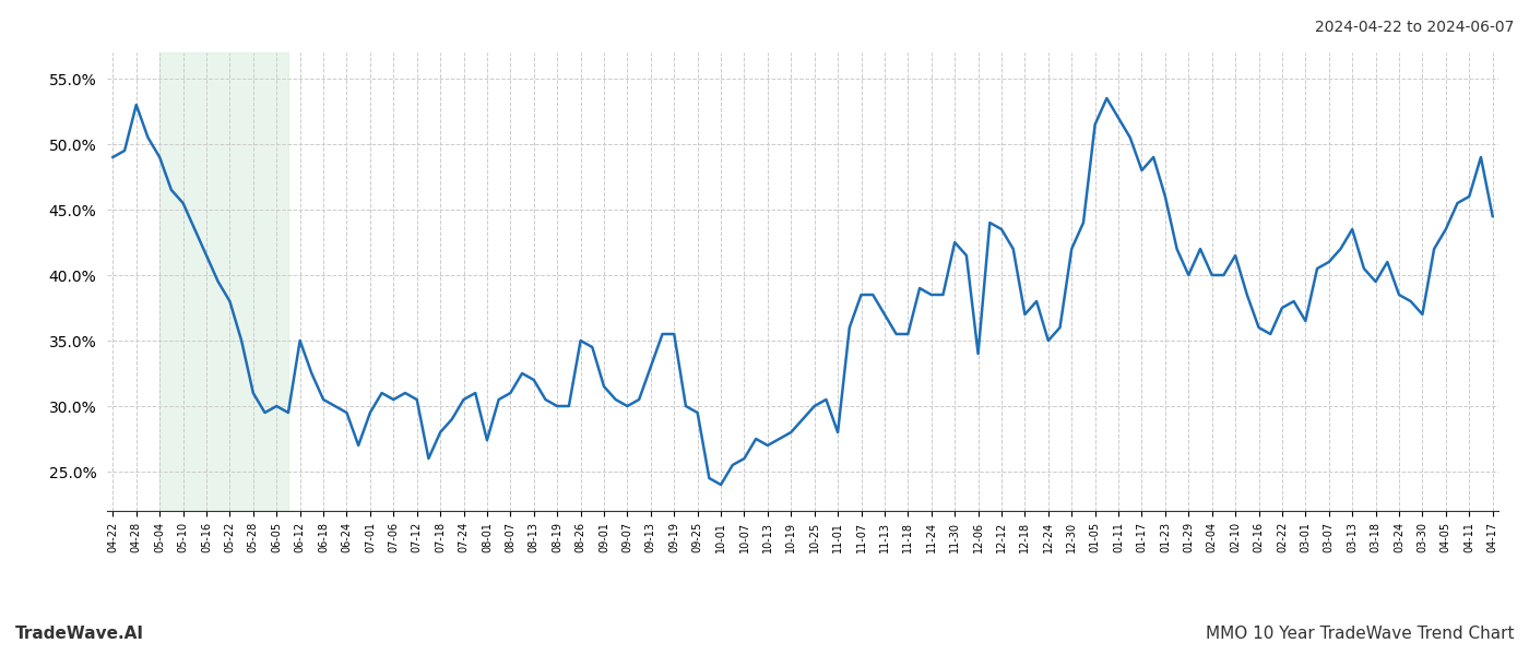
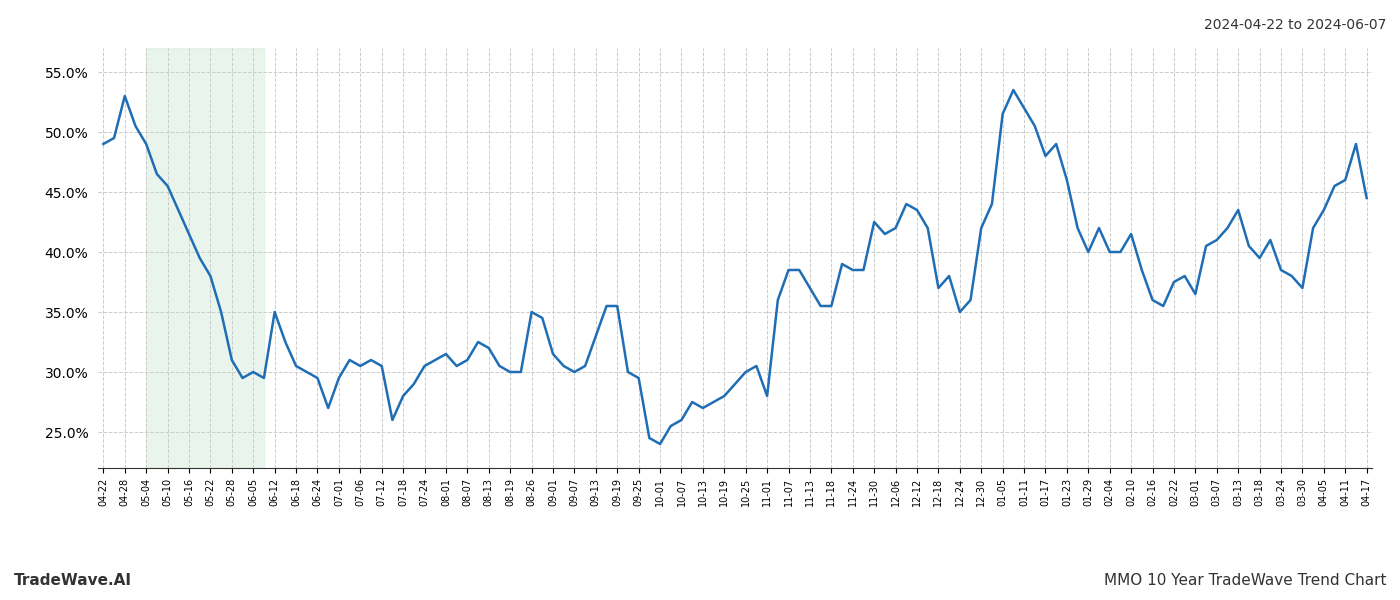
08-01: 27.4% -> 31.5%
12-06: 34.0% -> 42.0%
